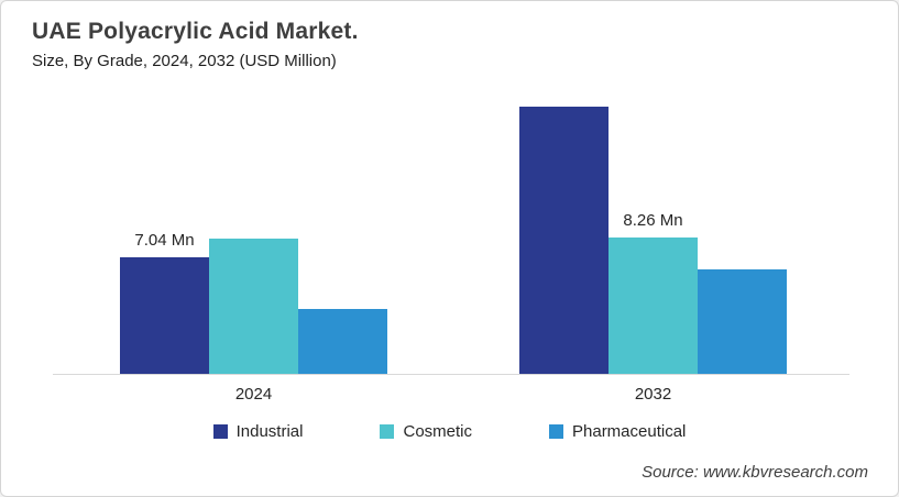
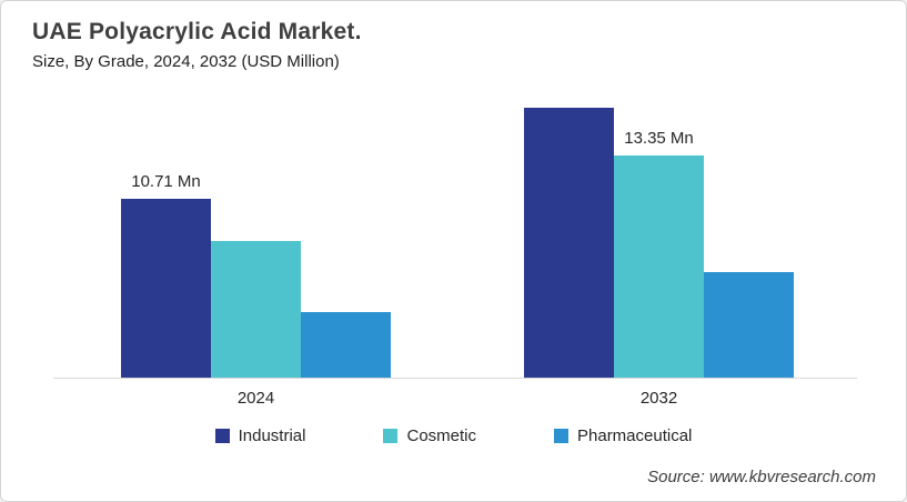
Industrial/2024: 7.04 -> 10.71
Cosmetic/2032: 8.26 -> 13.35
